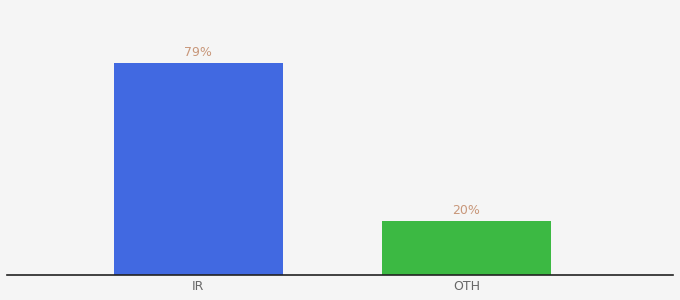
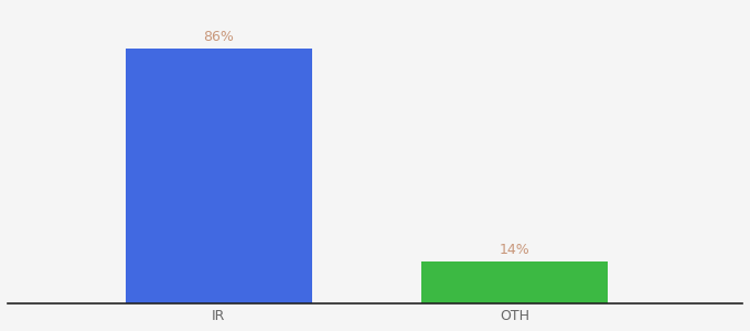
IR: 79% -> 86%
OTH: 20% -> 14%
